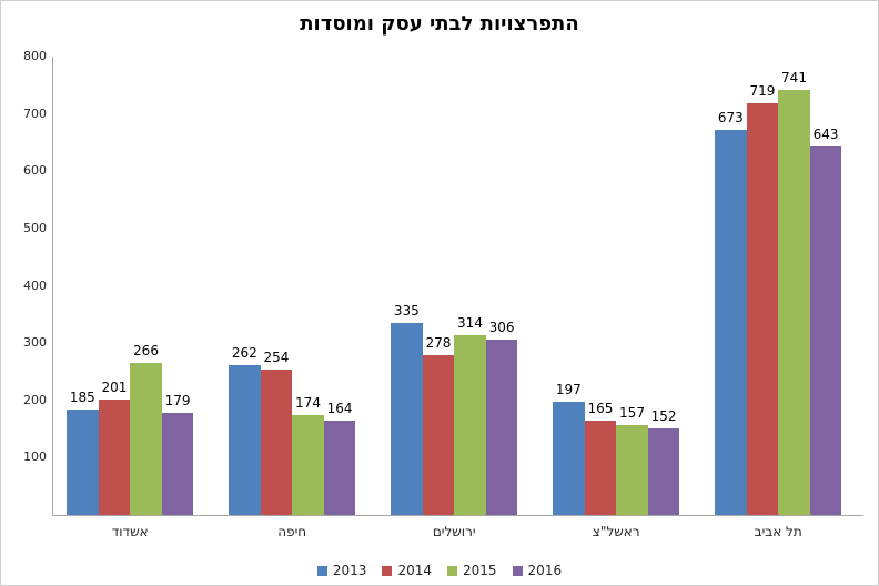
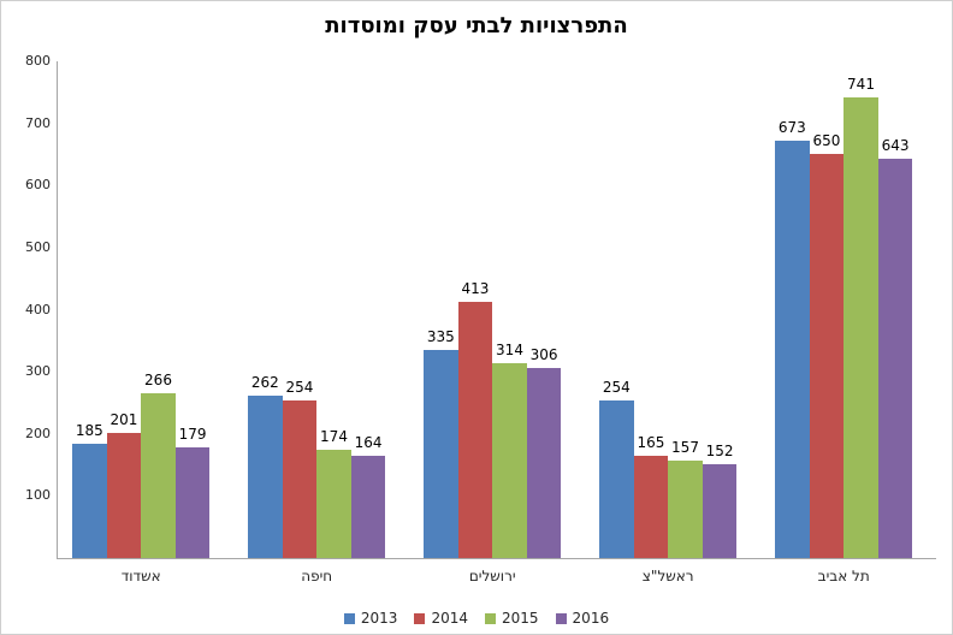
2014/ירושלים: 278 -> 413
2013/ראשל"צ: 197 -> 254
2014/תל אביב: 719 -> 650
